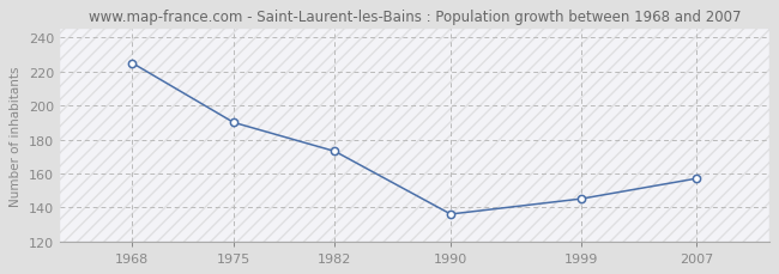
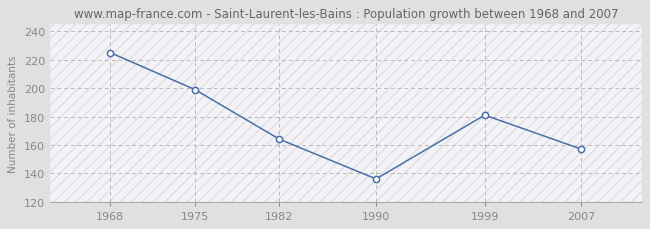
1975: 190 -> 199
1982: 173 -> 164
1999: 145 -> 181
